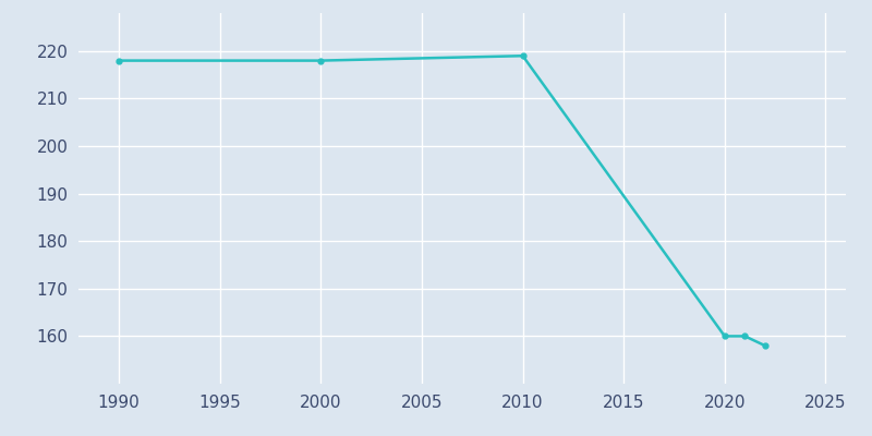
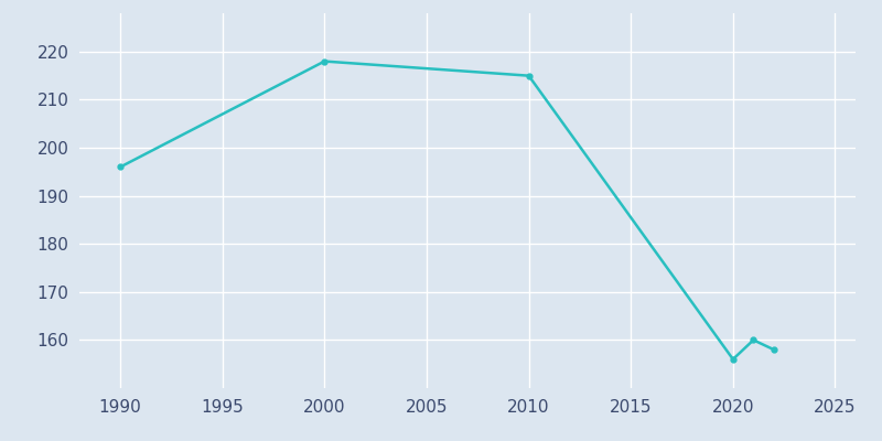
1990: 218 -> 196
2010: 219 -> 215
2020: 160 -> 156
